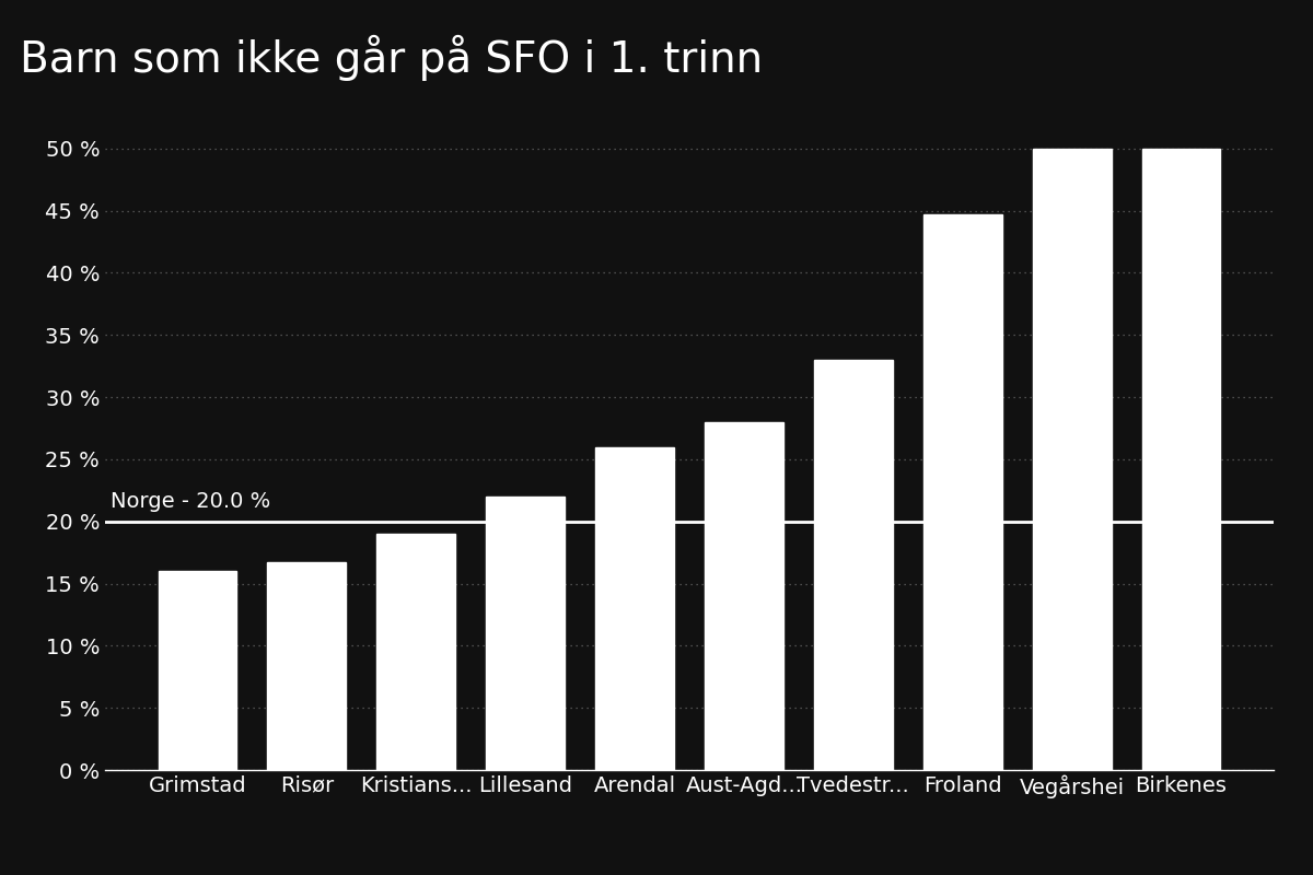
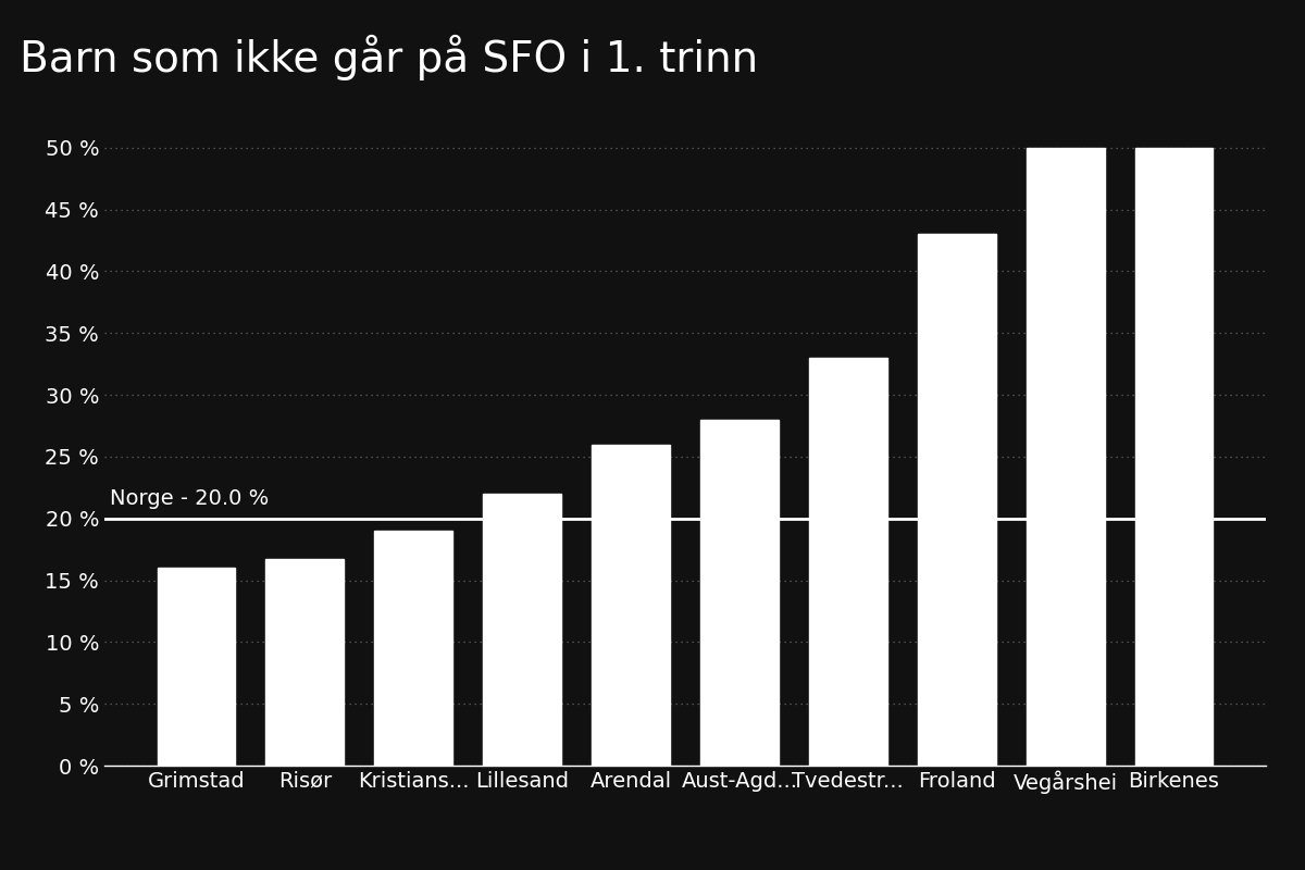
Froland: 44.7 % -> 43.0 %
